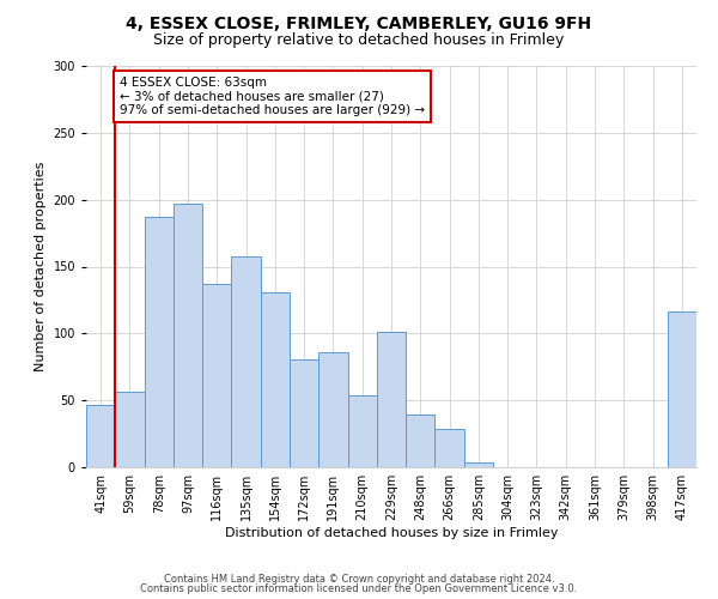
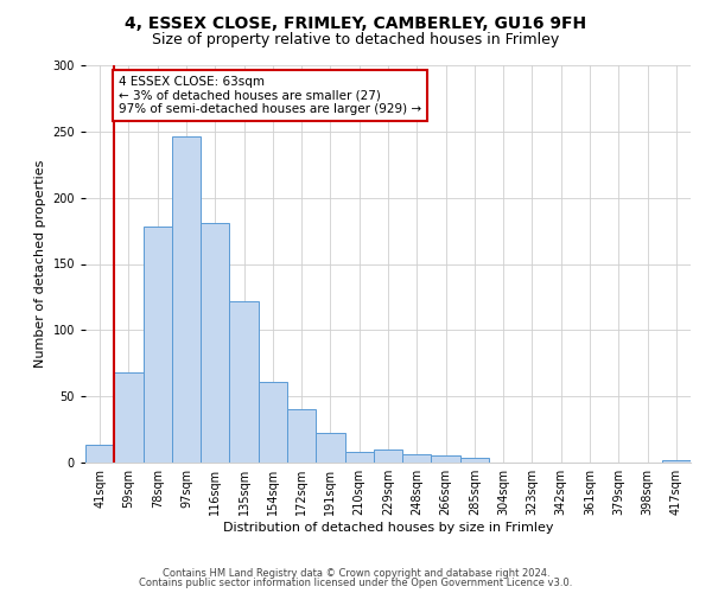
41sqm: 47 -> 13
59sqm: 56 -> 68
78sqm: 187 -> 178
97sqm: 197 -> 246
116sqm: 137 -> 181
135sqm: 158 -> 122
154sqm: 131 -> 61
172sqm: 81 -> 40
191sqm: 86 -> 22
210sqm: 54 -> 8
229sqm: 101 -> 10
248sqm: 39 -> 6
266sqm: 29 -> 5
417sqm: 116 -> 2
